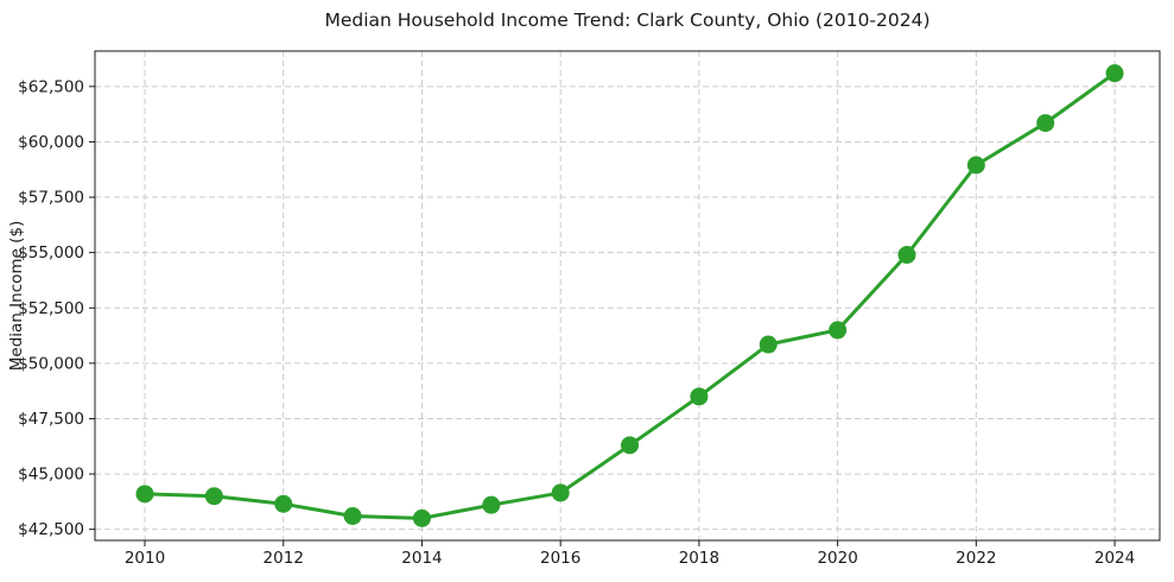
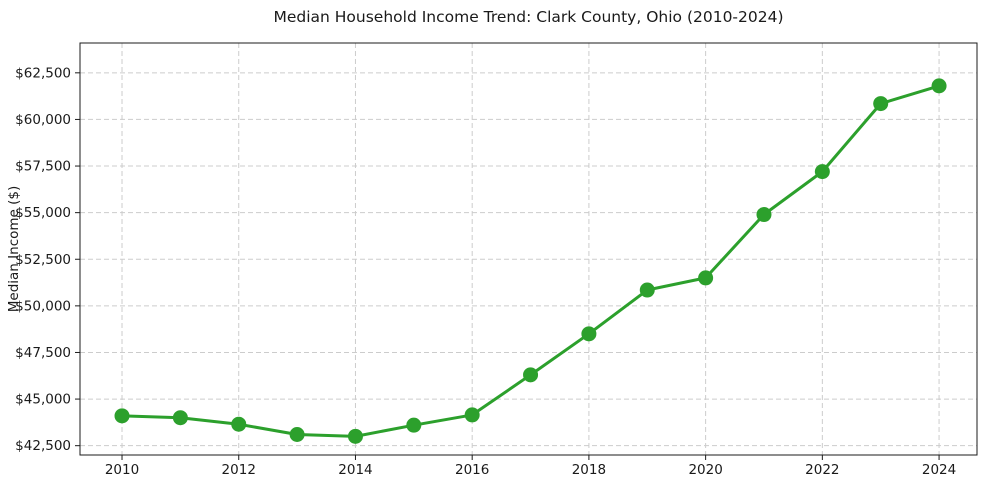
2022: $59000 -> $57200
2024: $63100 -> $61800
